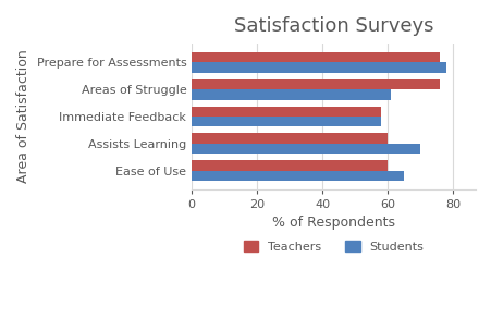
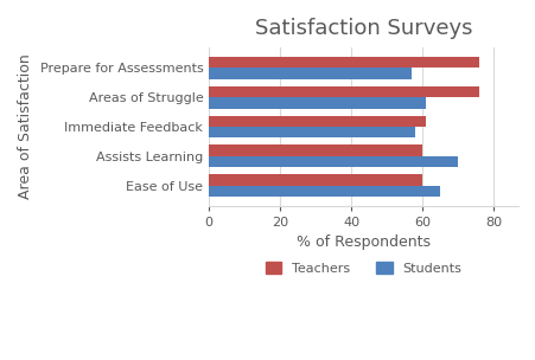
Students/Prepare for Assessments: 78 -> 57
Teachers/Immediate Feedback: 58 -> 61
